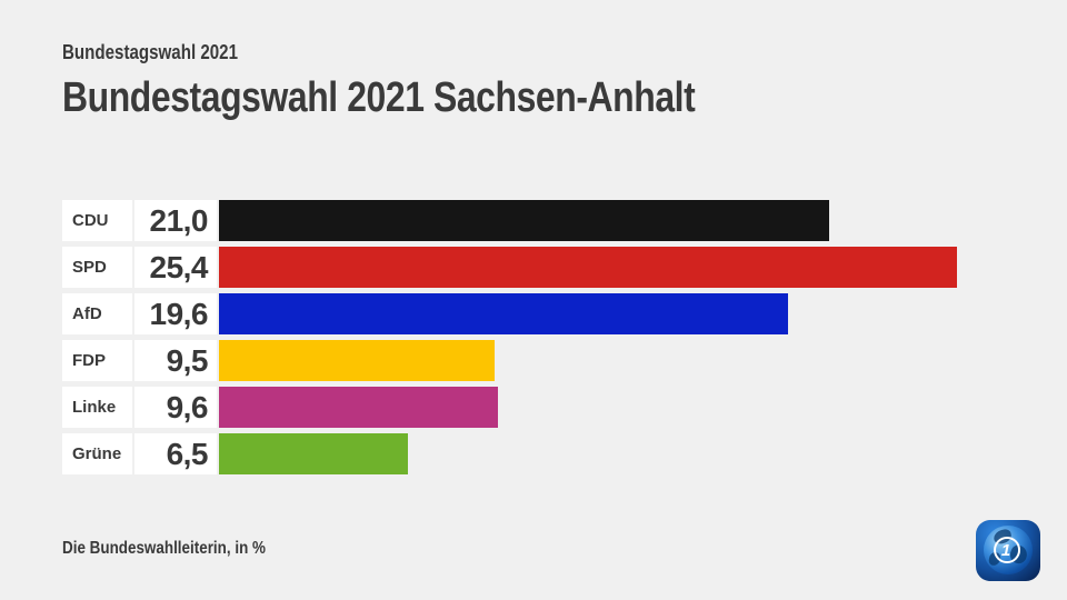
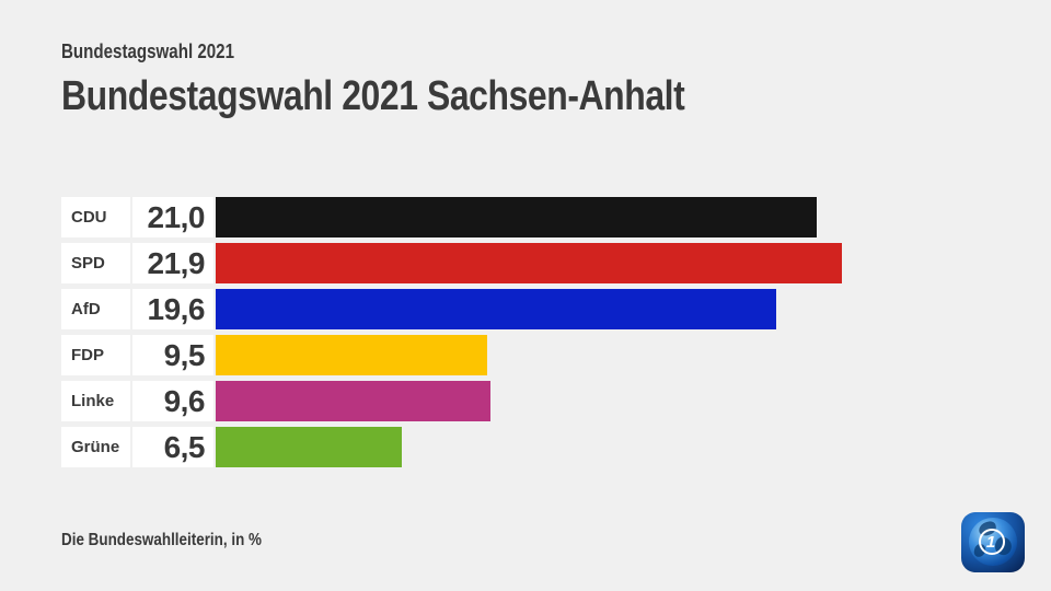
SPD: 25,4 -> 21,9
